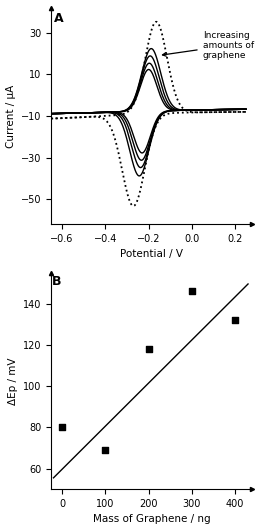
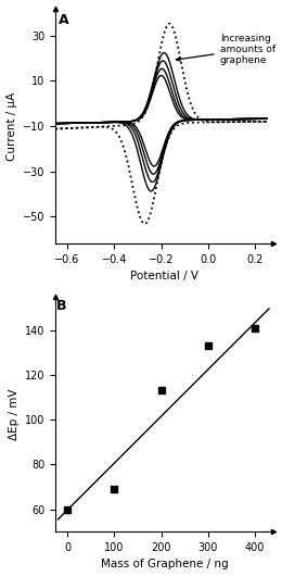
0: 80 -> 60
200: 118 -> 113
300: 146 -> 133
400: 132 -> 141
